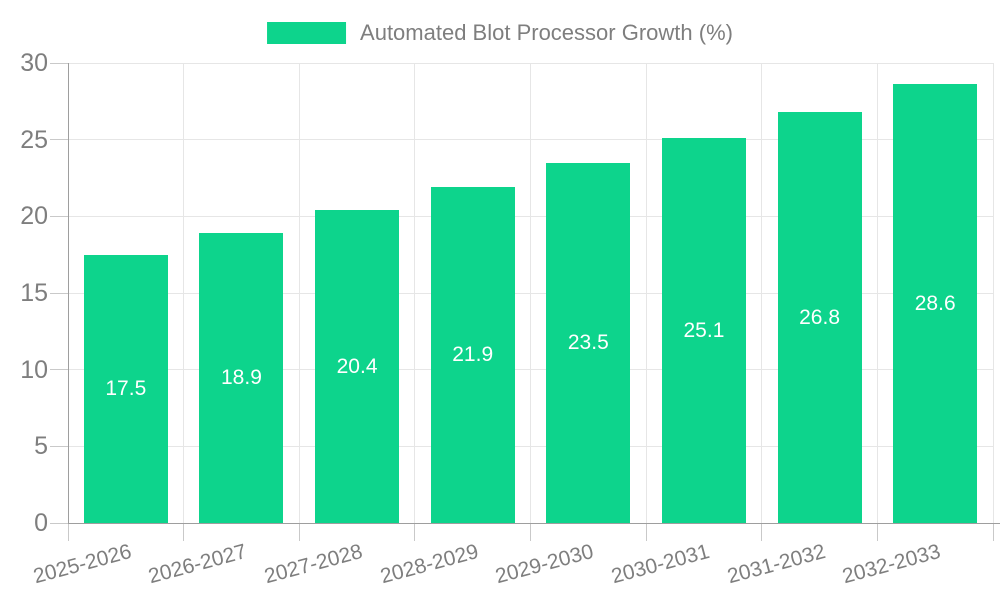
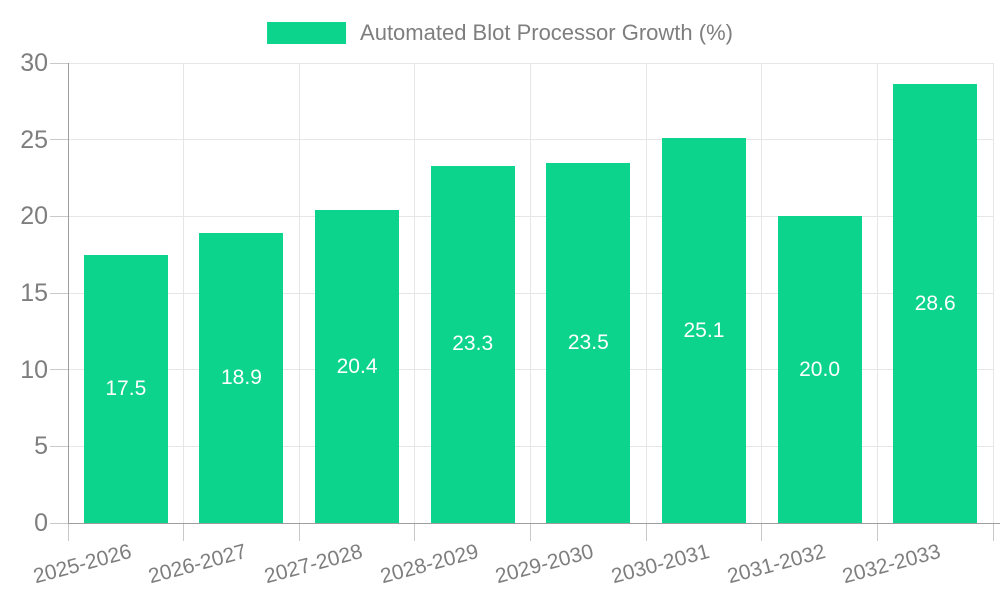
2028-2029: 21.9 -> 23.3
2031-2032: 26.8 -> 20.0
